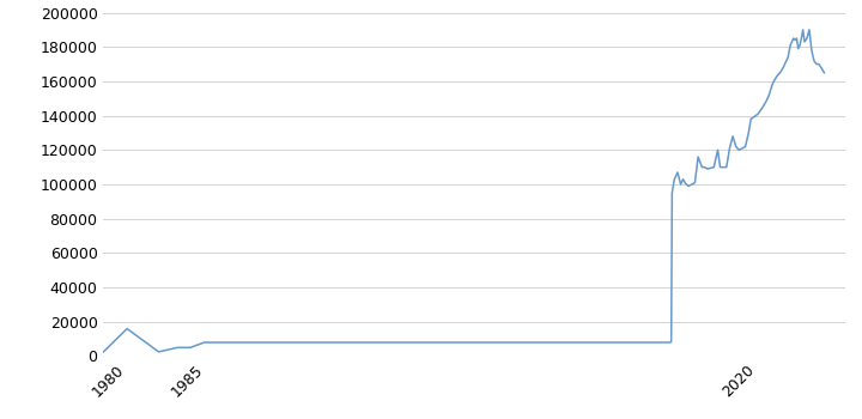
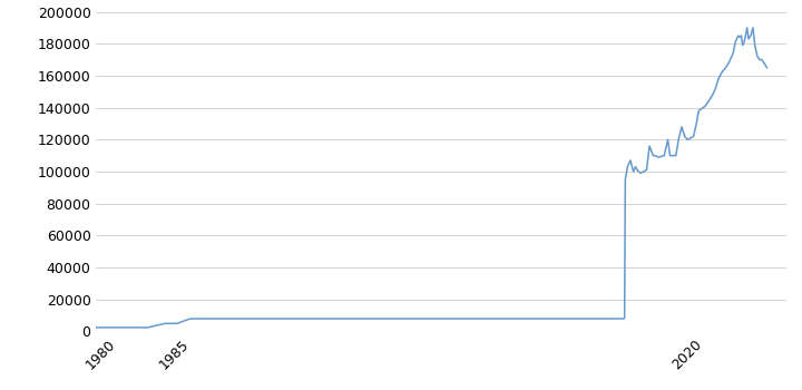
1980: 16000 -> 2000
